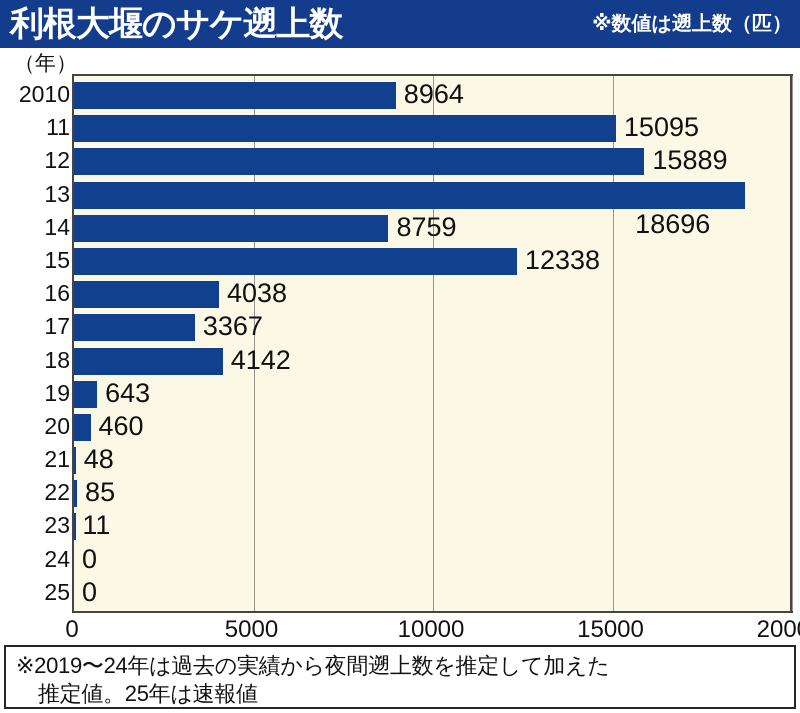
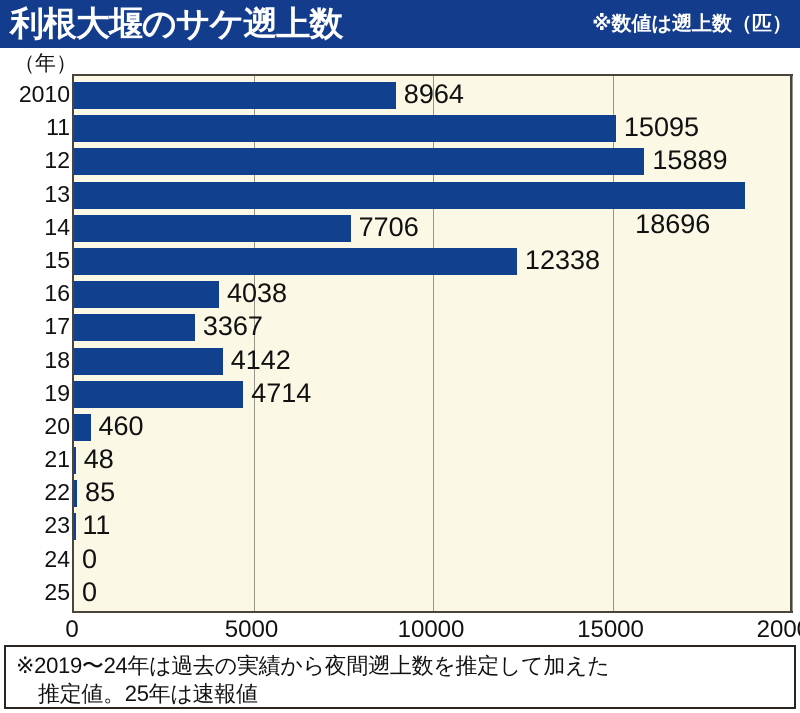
14: 8759 -> 7706
19: 643 -> 4714
